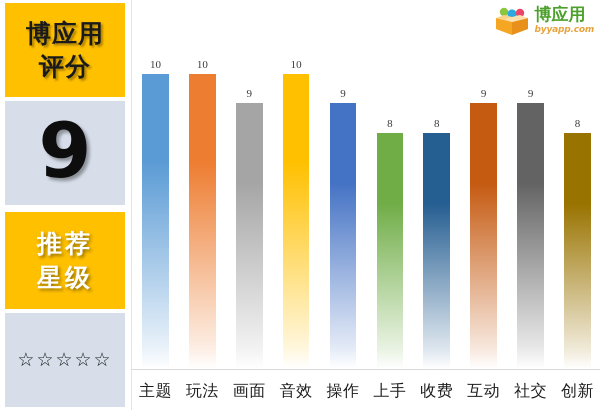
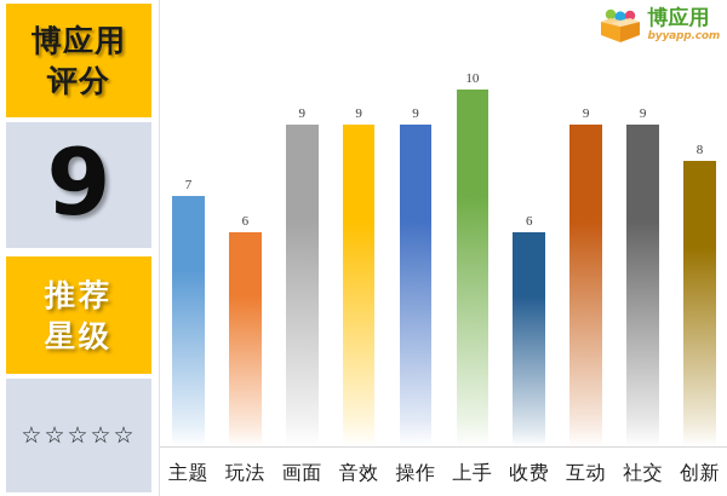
主题: 10 -> 7
玩法: 10 -> 6
音效: 10 -> 9
上手: 8 -> 10
收费: 8 -> 6
